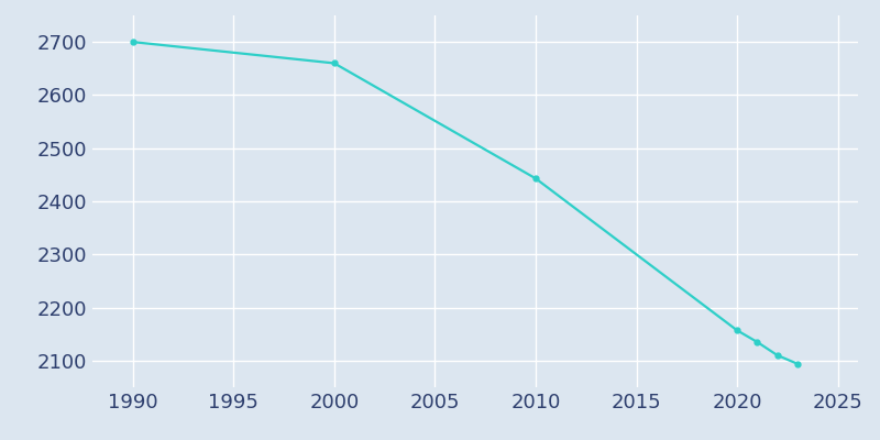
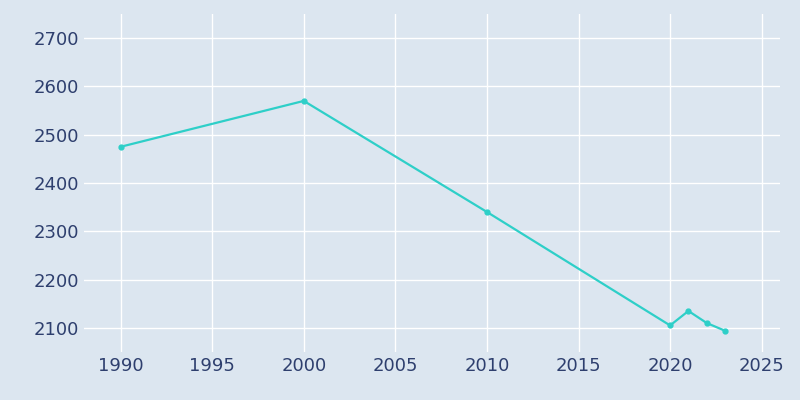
1990: 2700 -> 2475
2000: 2660 -> 2570
2010: 2443 -> 2340
2020: 2157 -> 2105
